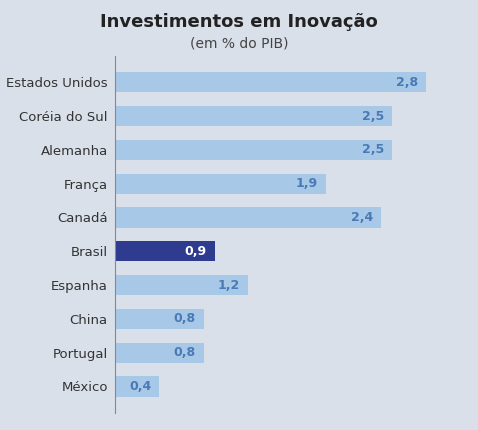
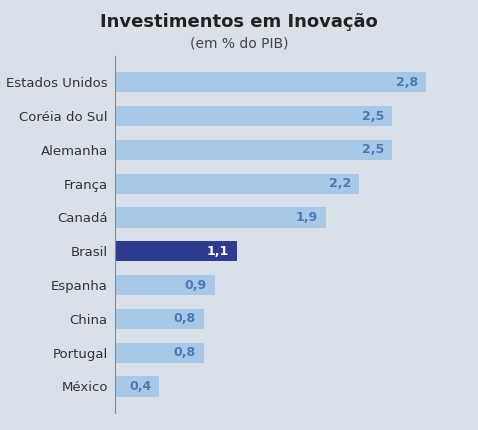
França: 1,9 -> 2,2
Canadá: 2,4 -> 1,9
Brasil: 0,9 -> 1,1
Espanha: 1,2 -> 0,9
